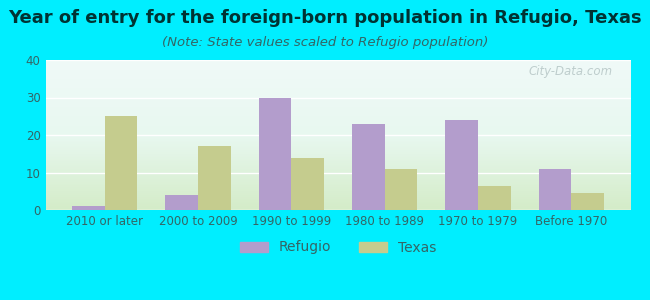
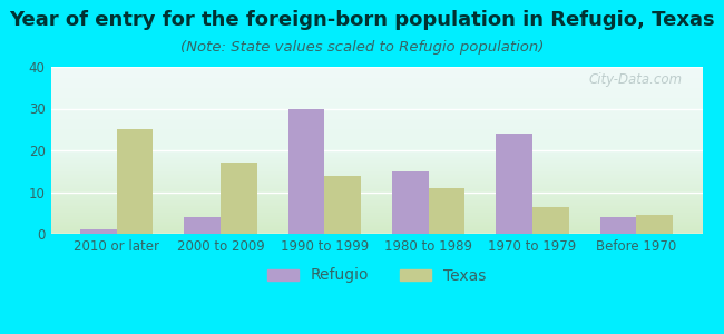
Refugio/1980 to 1989: 23 -> 15
Refugio/Before 1970: 11 -> 4
